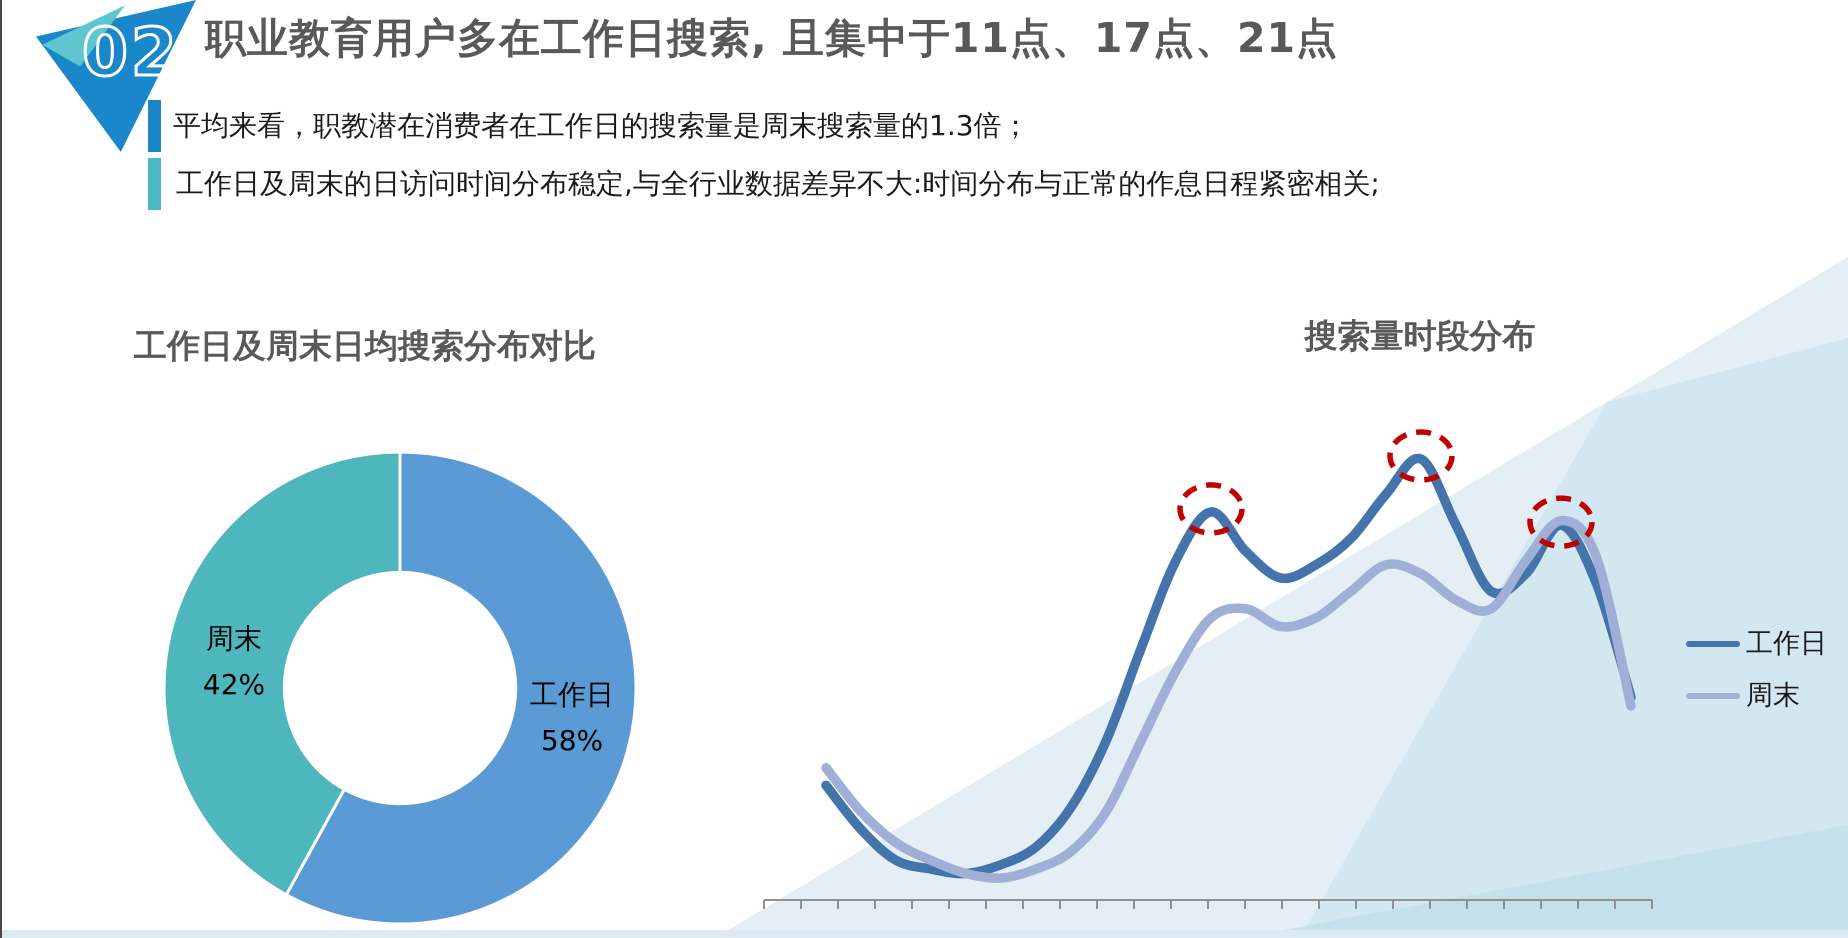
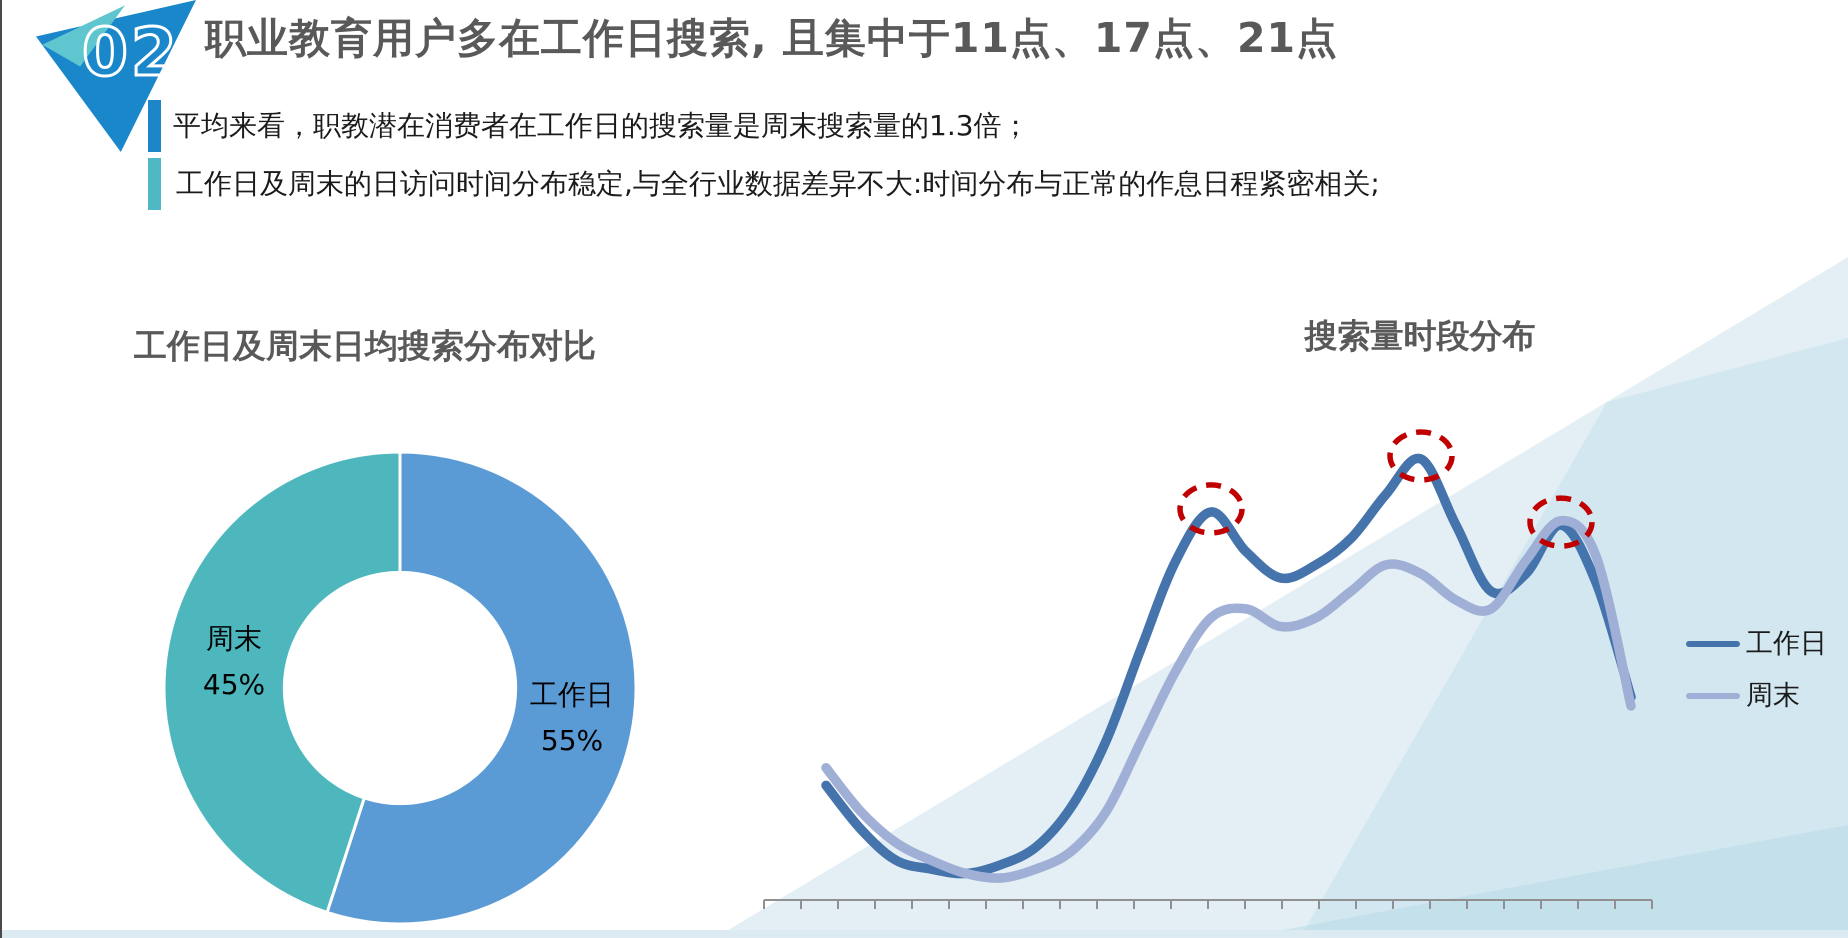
工作日及周末日均搜索分布对比/工作日: 58% -> 55%
工作日及周末日均搜索分布对比/周末: 42% -> 45%
